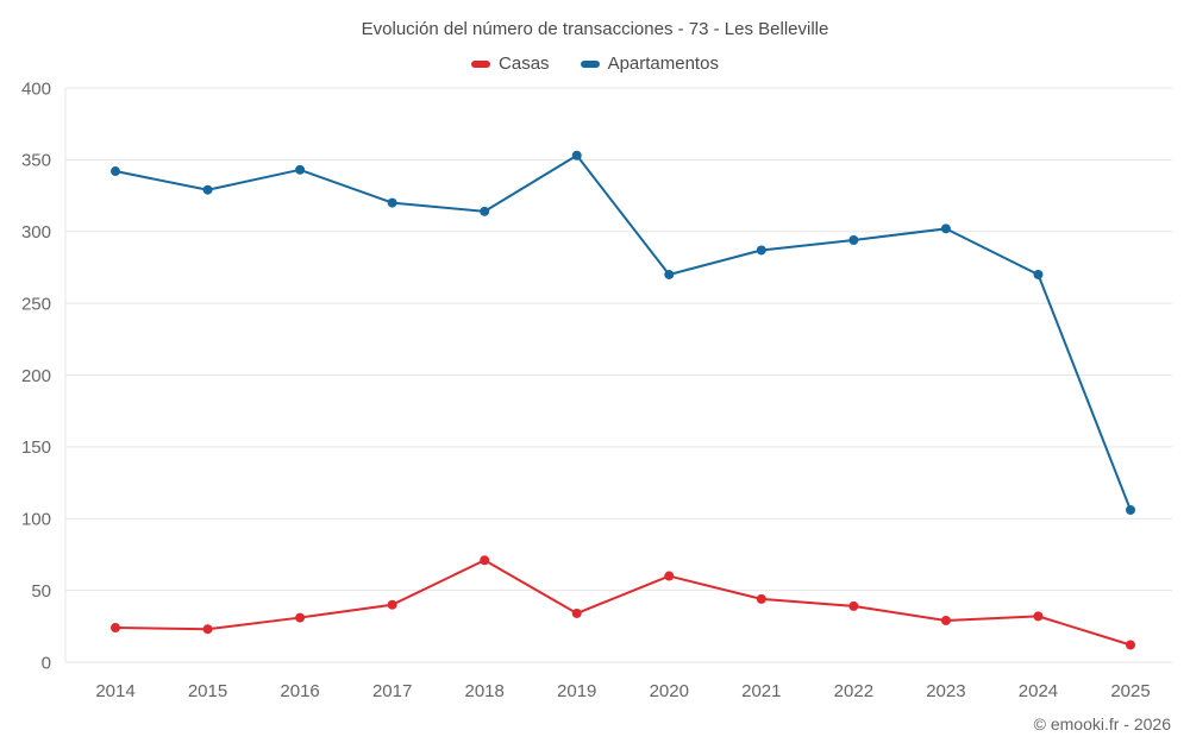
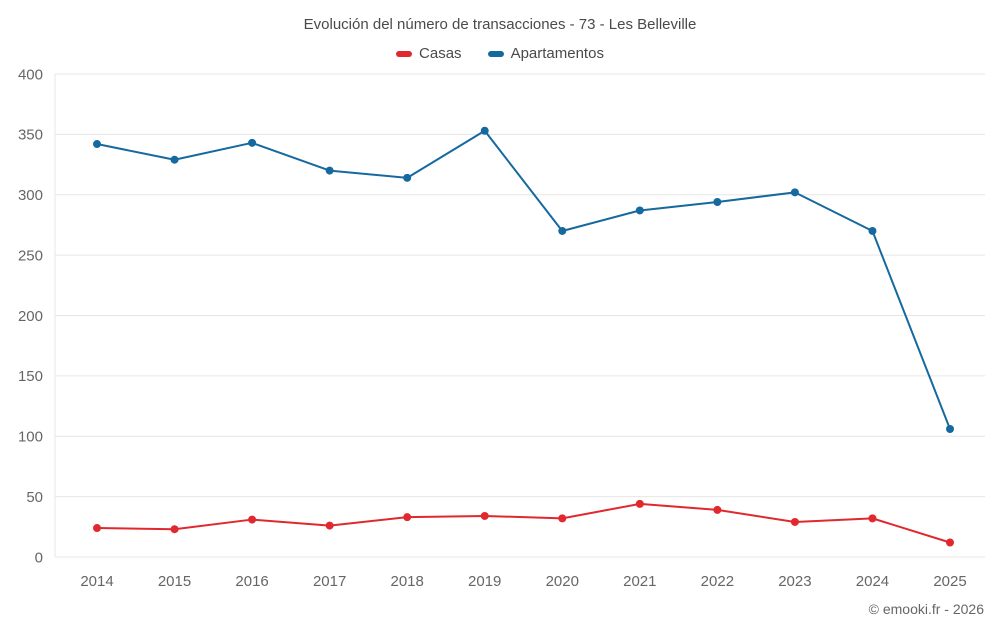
Casas/2017: 40 -> 26
Casas/2018: 71 -> 33
Casas/2020: 60 -> 32
